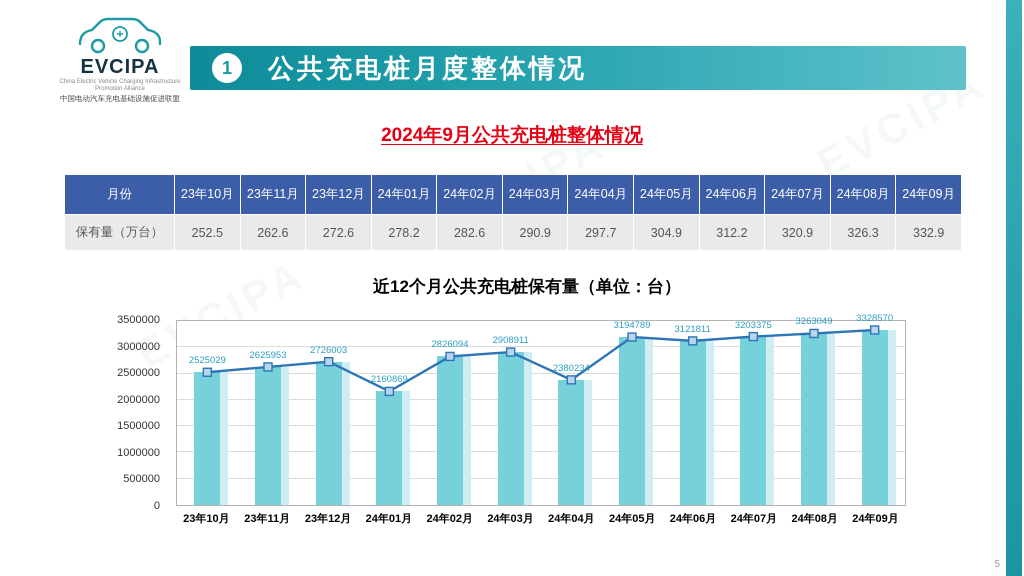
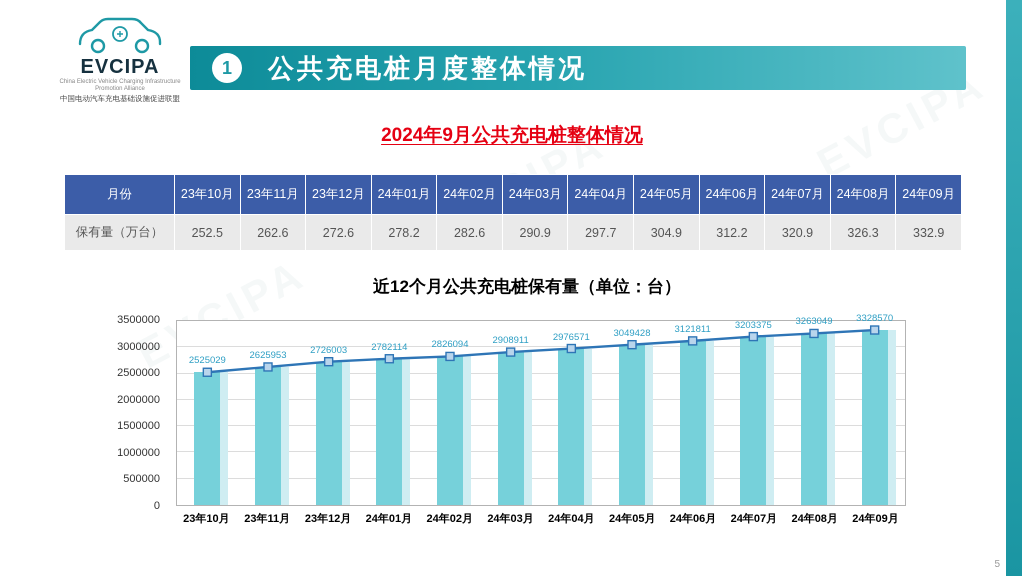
24年01月: 2160869 -> 2782114
24年04月: 2380234 -> 2976571
24年05月: 3194789 -> 3049428
